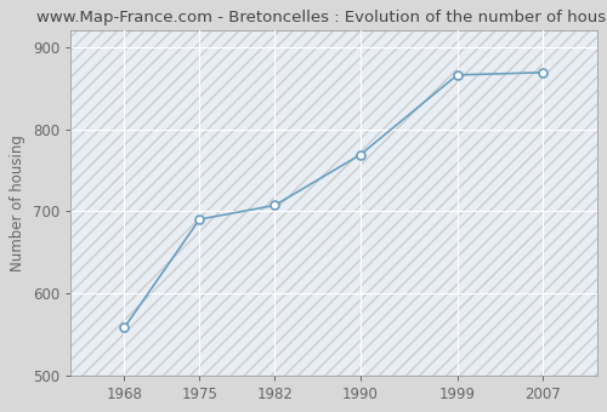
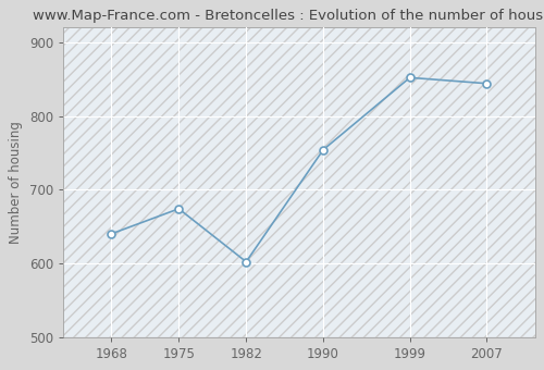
1968: 558 -> 640
1975: 690 -> 674
1982: 707 -> 602
1990: 769 -> 754
1999: 866 -> 852
2007: 869 -> 844
